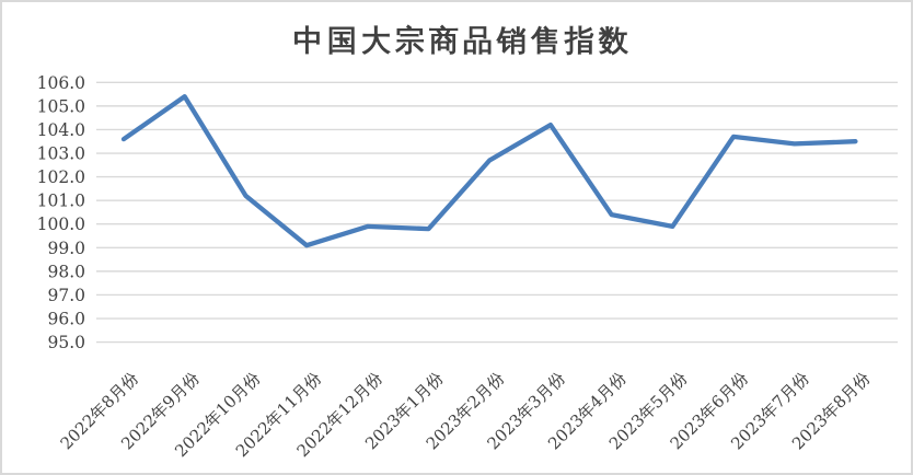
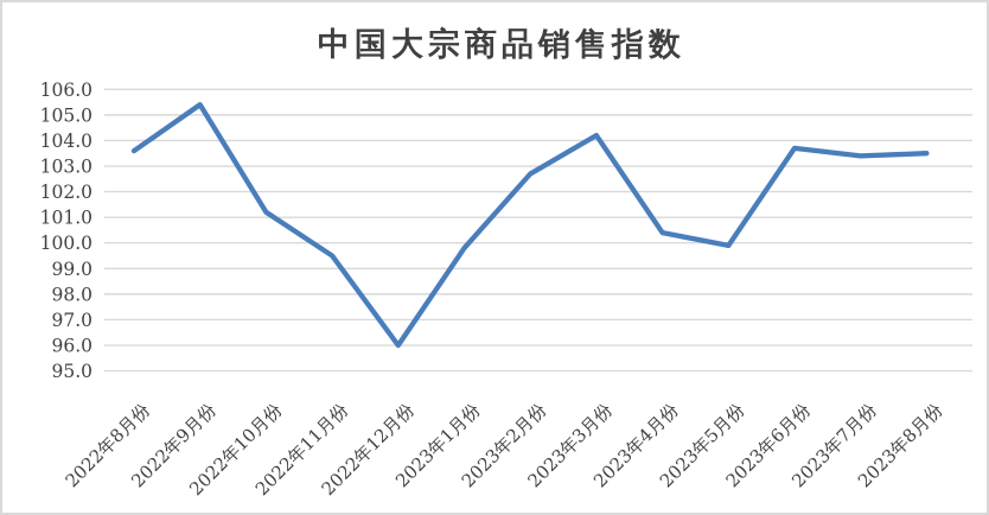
2022年11月份: 99.1 -> 99.5
2022年12月份: 99.9 -> 96.0
